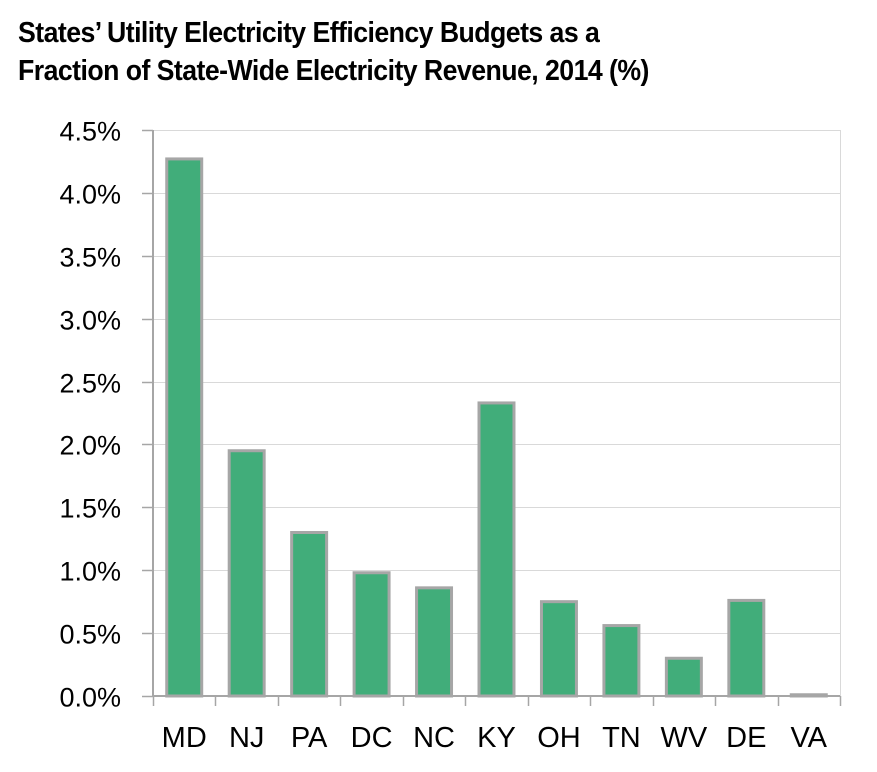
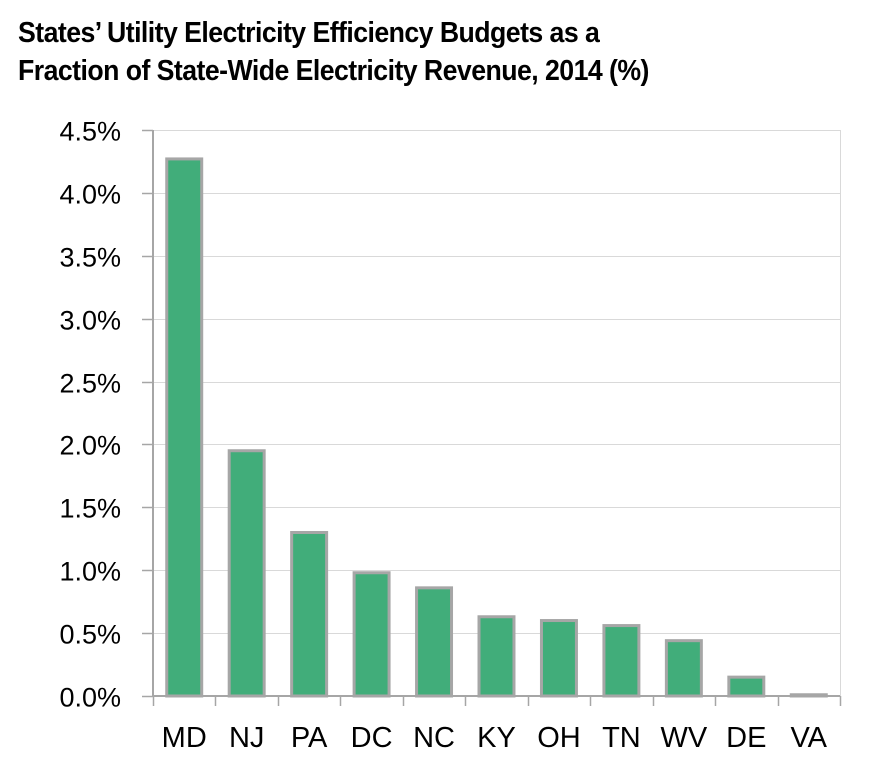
KY: 2.33% -> 0.63%
OH: 0.75% -> 0.60%
WV: 0.30% -> 0.44%
DE: 0.76% -> 0.15%
